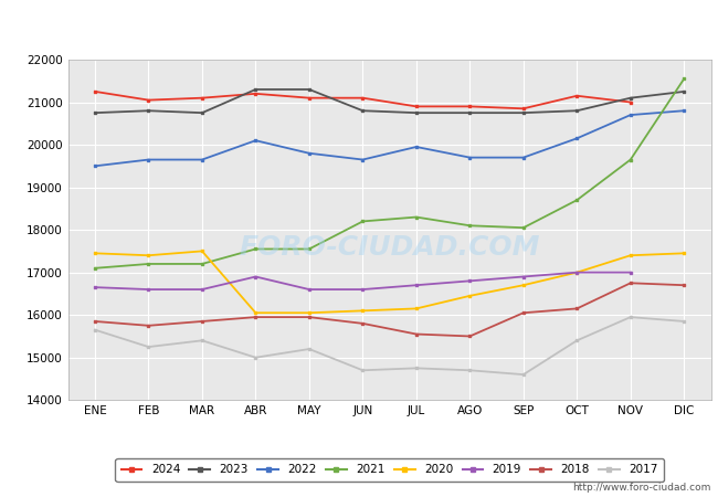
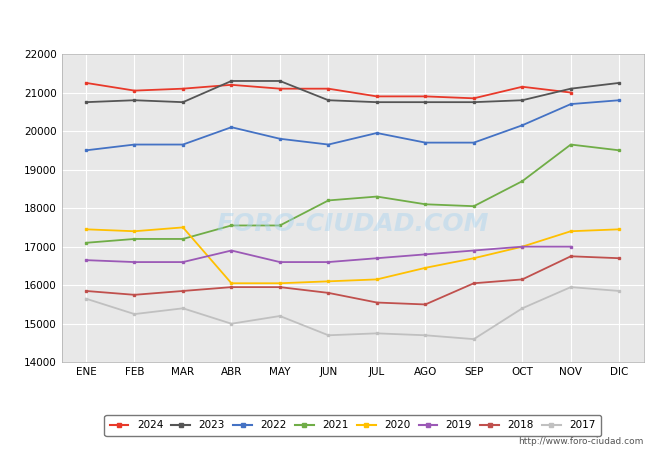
2021/DIC: 21550 -> 19500
